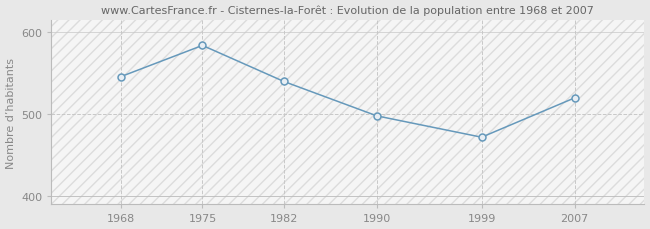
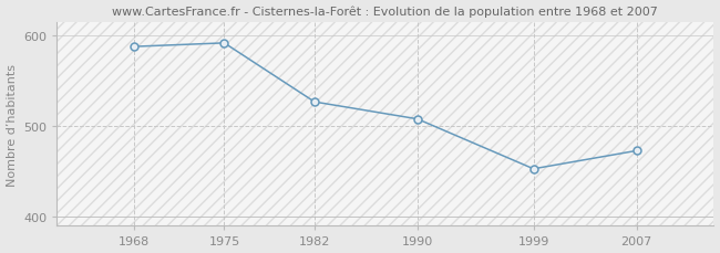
1968: 546 -> 588
1975: 584 -> 592
1982: 540 -> 527
1990: 498 -> 508
1999: 472 -> 453
2007: 520 -> 473
